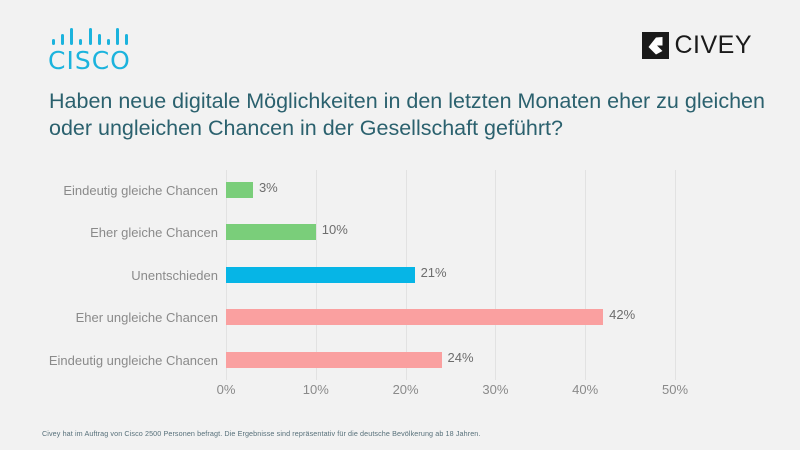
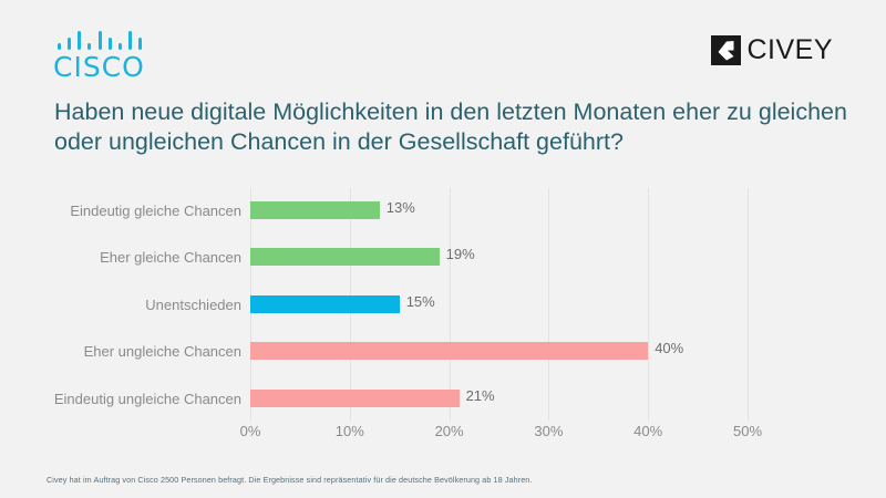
Eindeutig gleiche Chancen: 3% -> 13%
Eher gleiche Chancen: 10% -> 19%
Unentschieden: 21% -> 15%
Eher ungleiche Chancen: 42% -> 40%
Eindeutig ungleiche Chancen: 24% -> 21%
